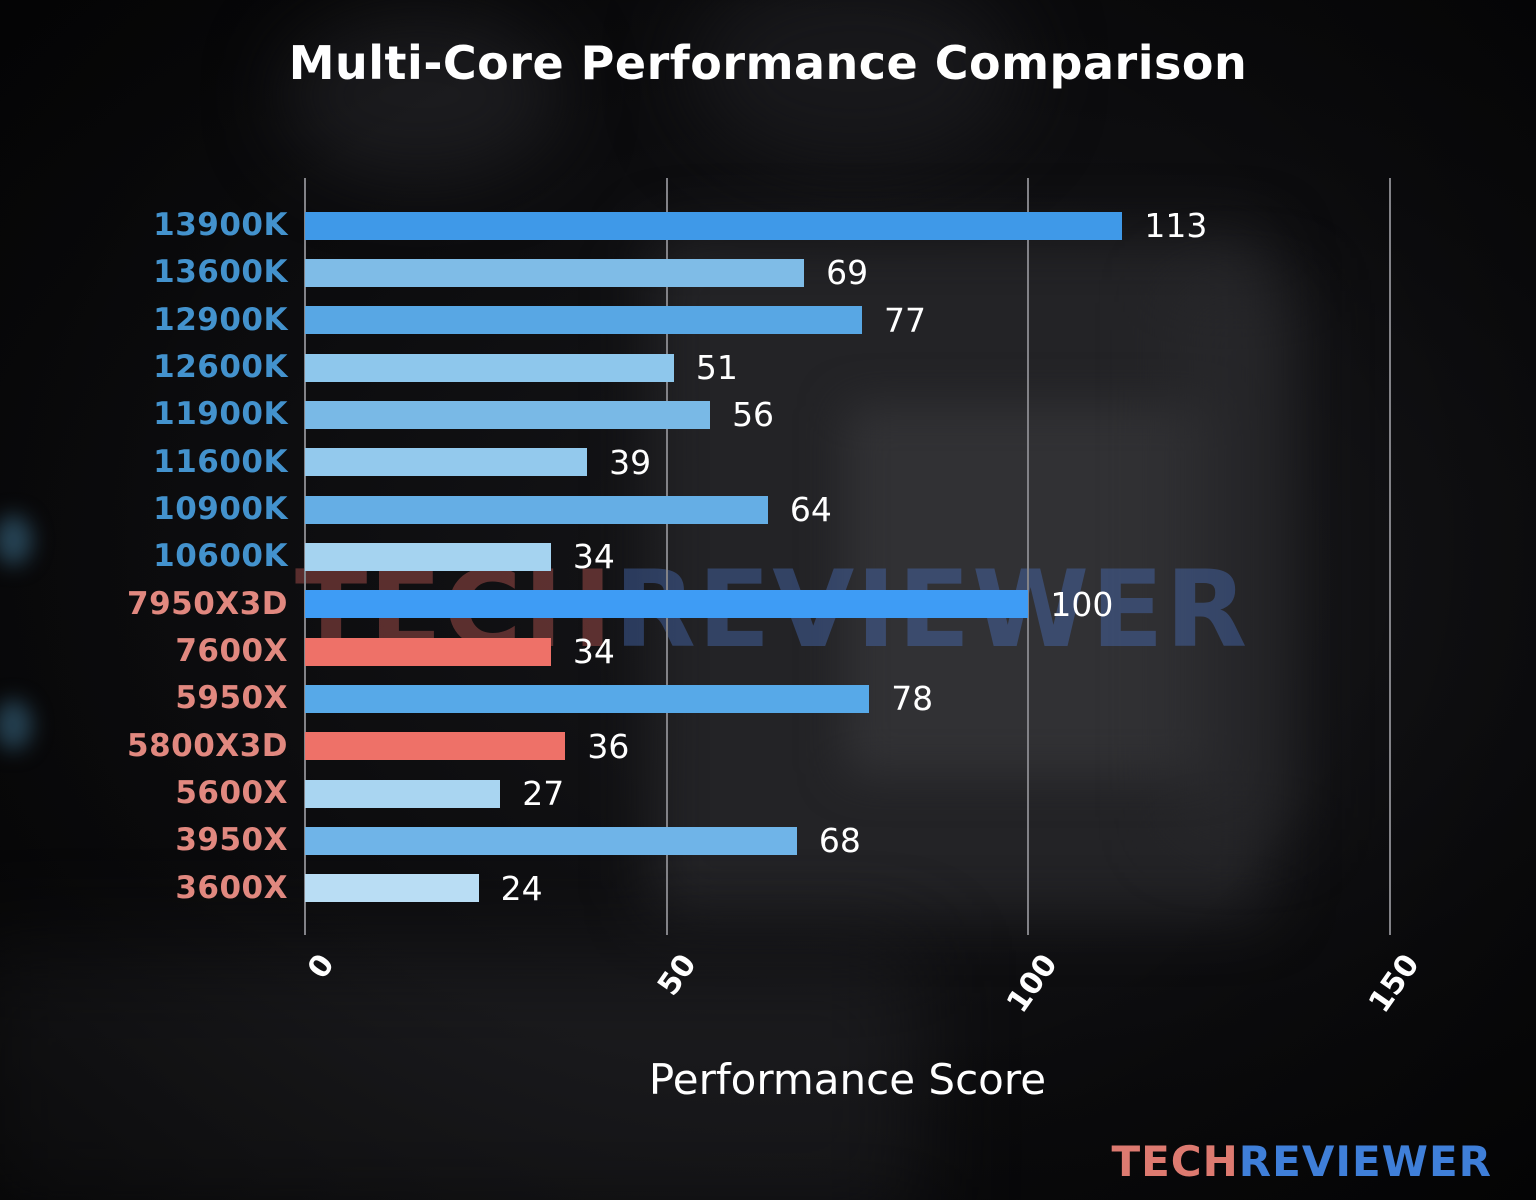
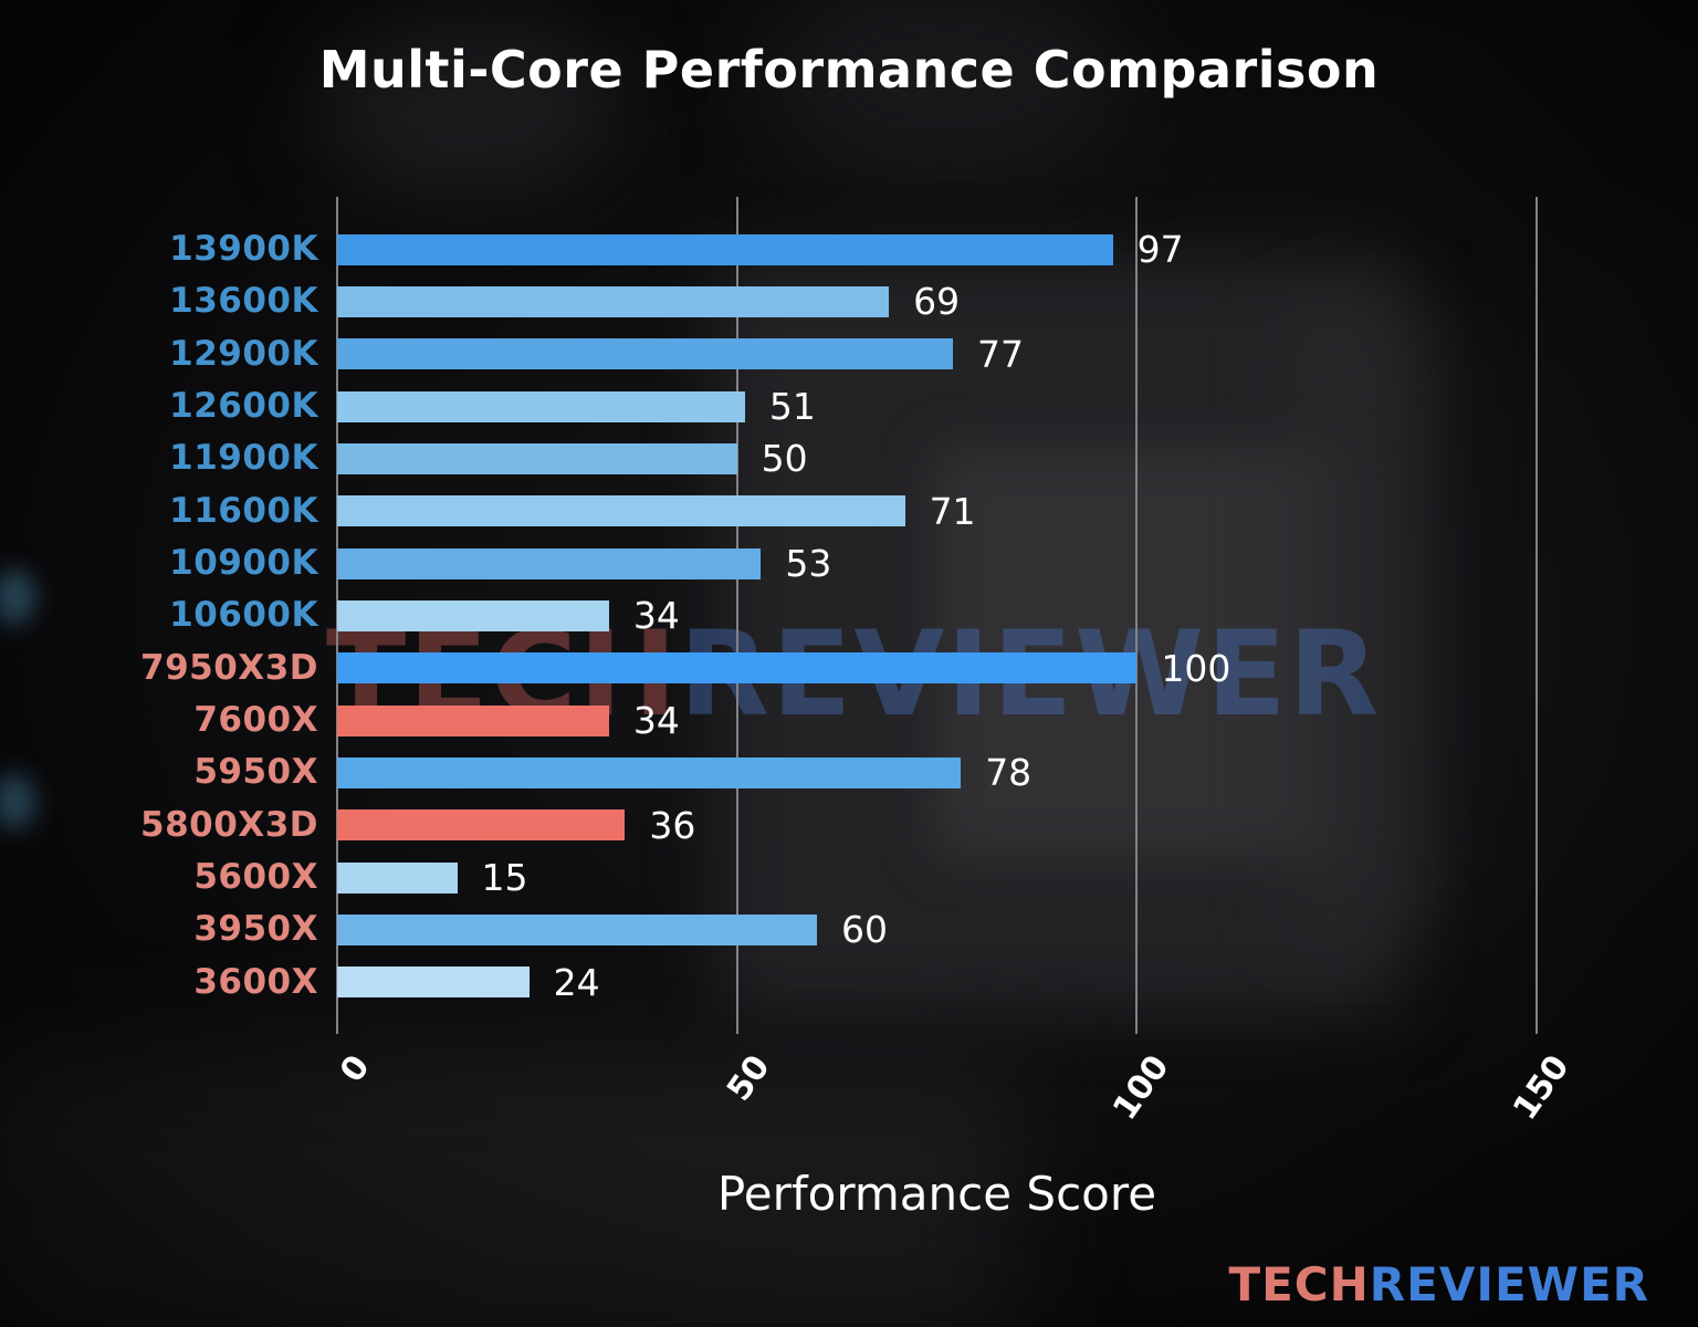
13900K: 113 -> 97
11900K: 56 -> 50
11600K: 39 -> 71
10900K: 64 -> 53
5600X: 27 -> 15
3950X: 68 -> 60
